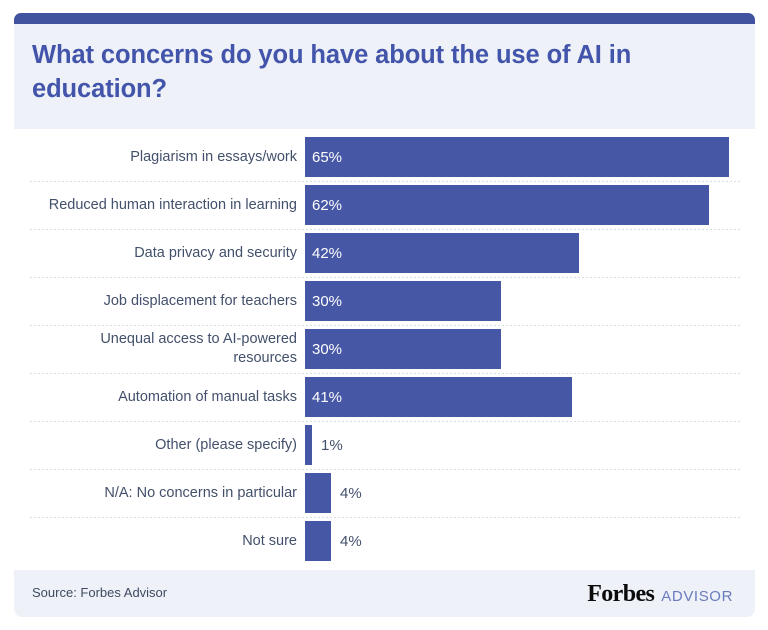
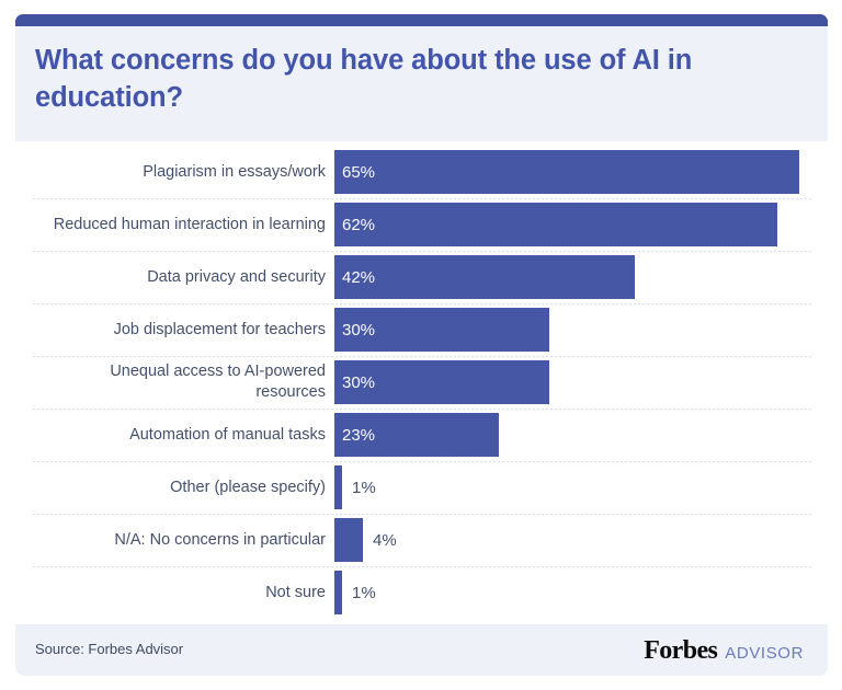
Automation of manual tasks: 41% -> 23%
Not sure: 4% -> 1%
